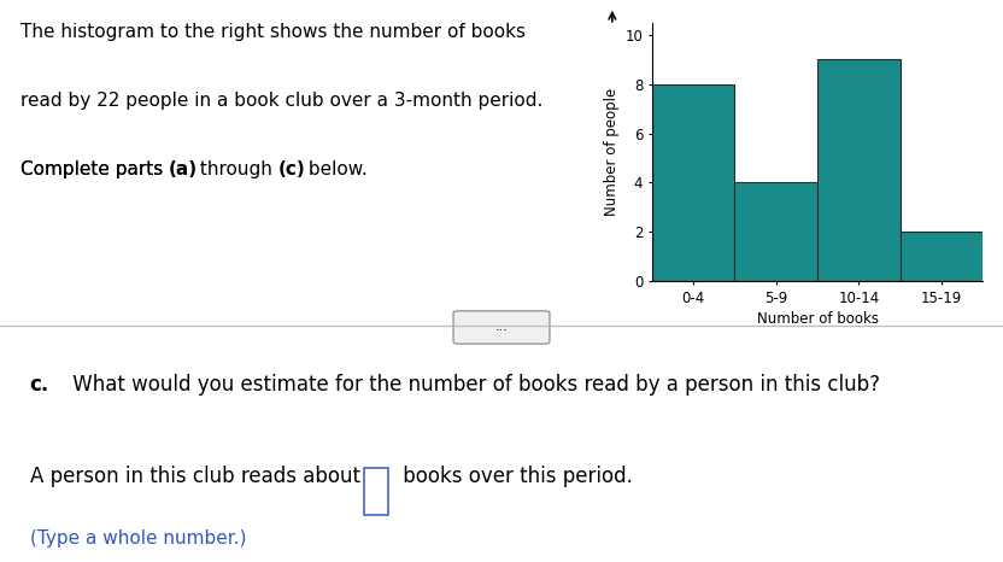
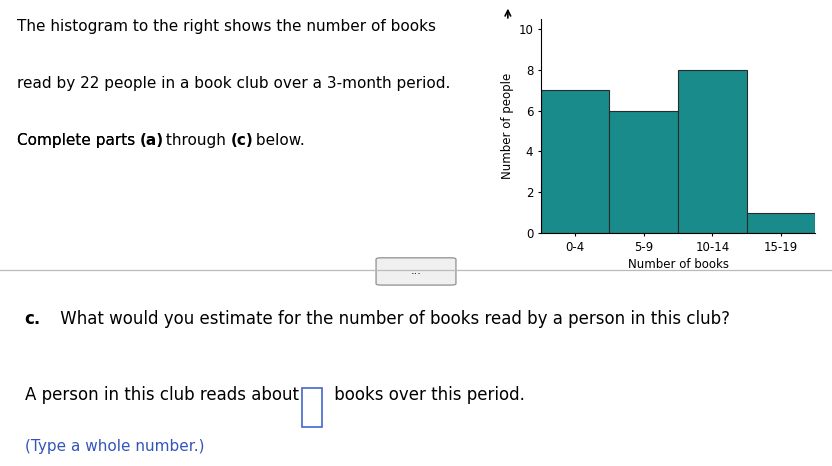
0-4: 8 -> 7
5-9: 4 -> 6
10-14: 9 -> 8
15-19: 2 -> 1
